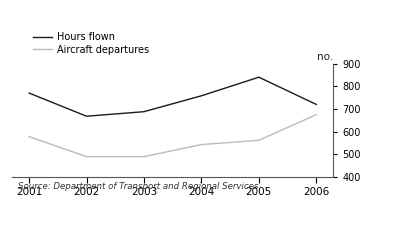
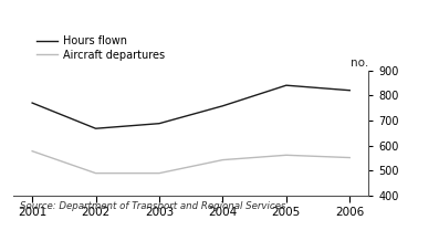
Hours flown/2006: 720 -> 820
Aircraft departures/2006: 675 -> 552
